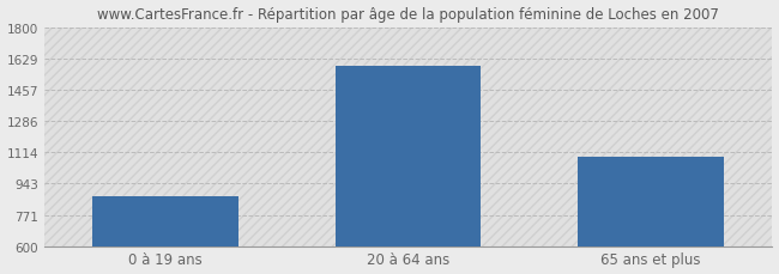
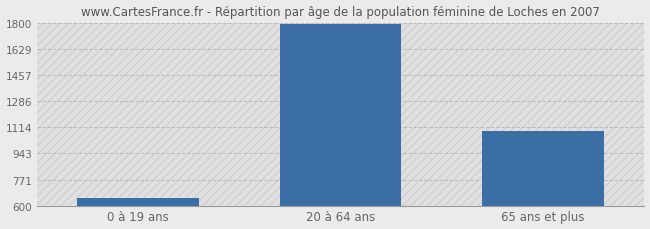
0 à 19 ans: 870 -> 650
20 à 64 ans: 1590 -> 1790
